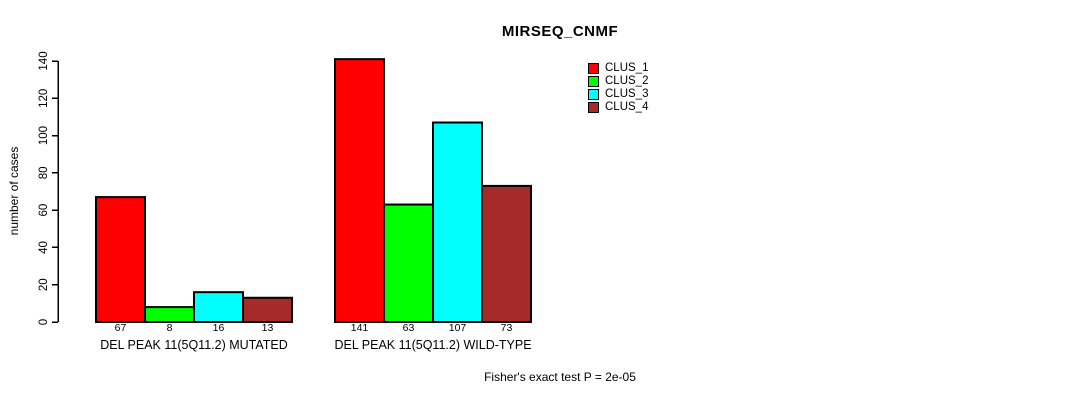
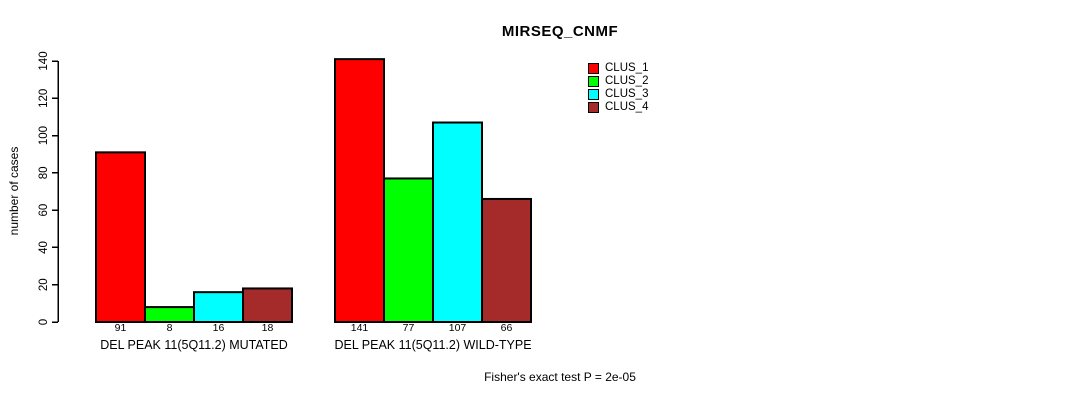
CLUS_1/DEL PEAK 11(5Q11.2) MUTATED: 67 -> 91
CLUS_4/DEL PEAK 11(5Q11.2) MUTATED: 13 -> 18
CLUS_2/DEL PEAK 11(5Q11.2) WILD-TYPE: 63 -> 77
CLUS_4/DEL PEAK 11(5Q11.2) WILD-TYPE: 73 -> 66
